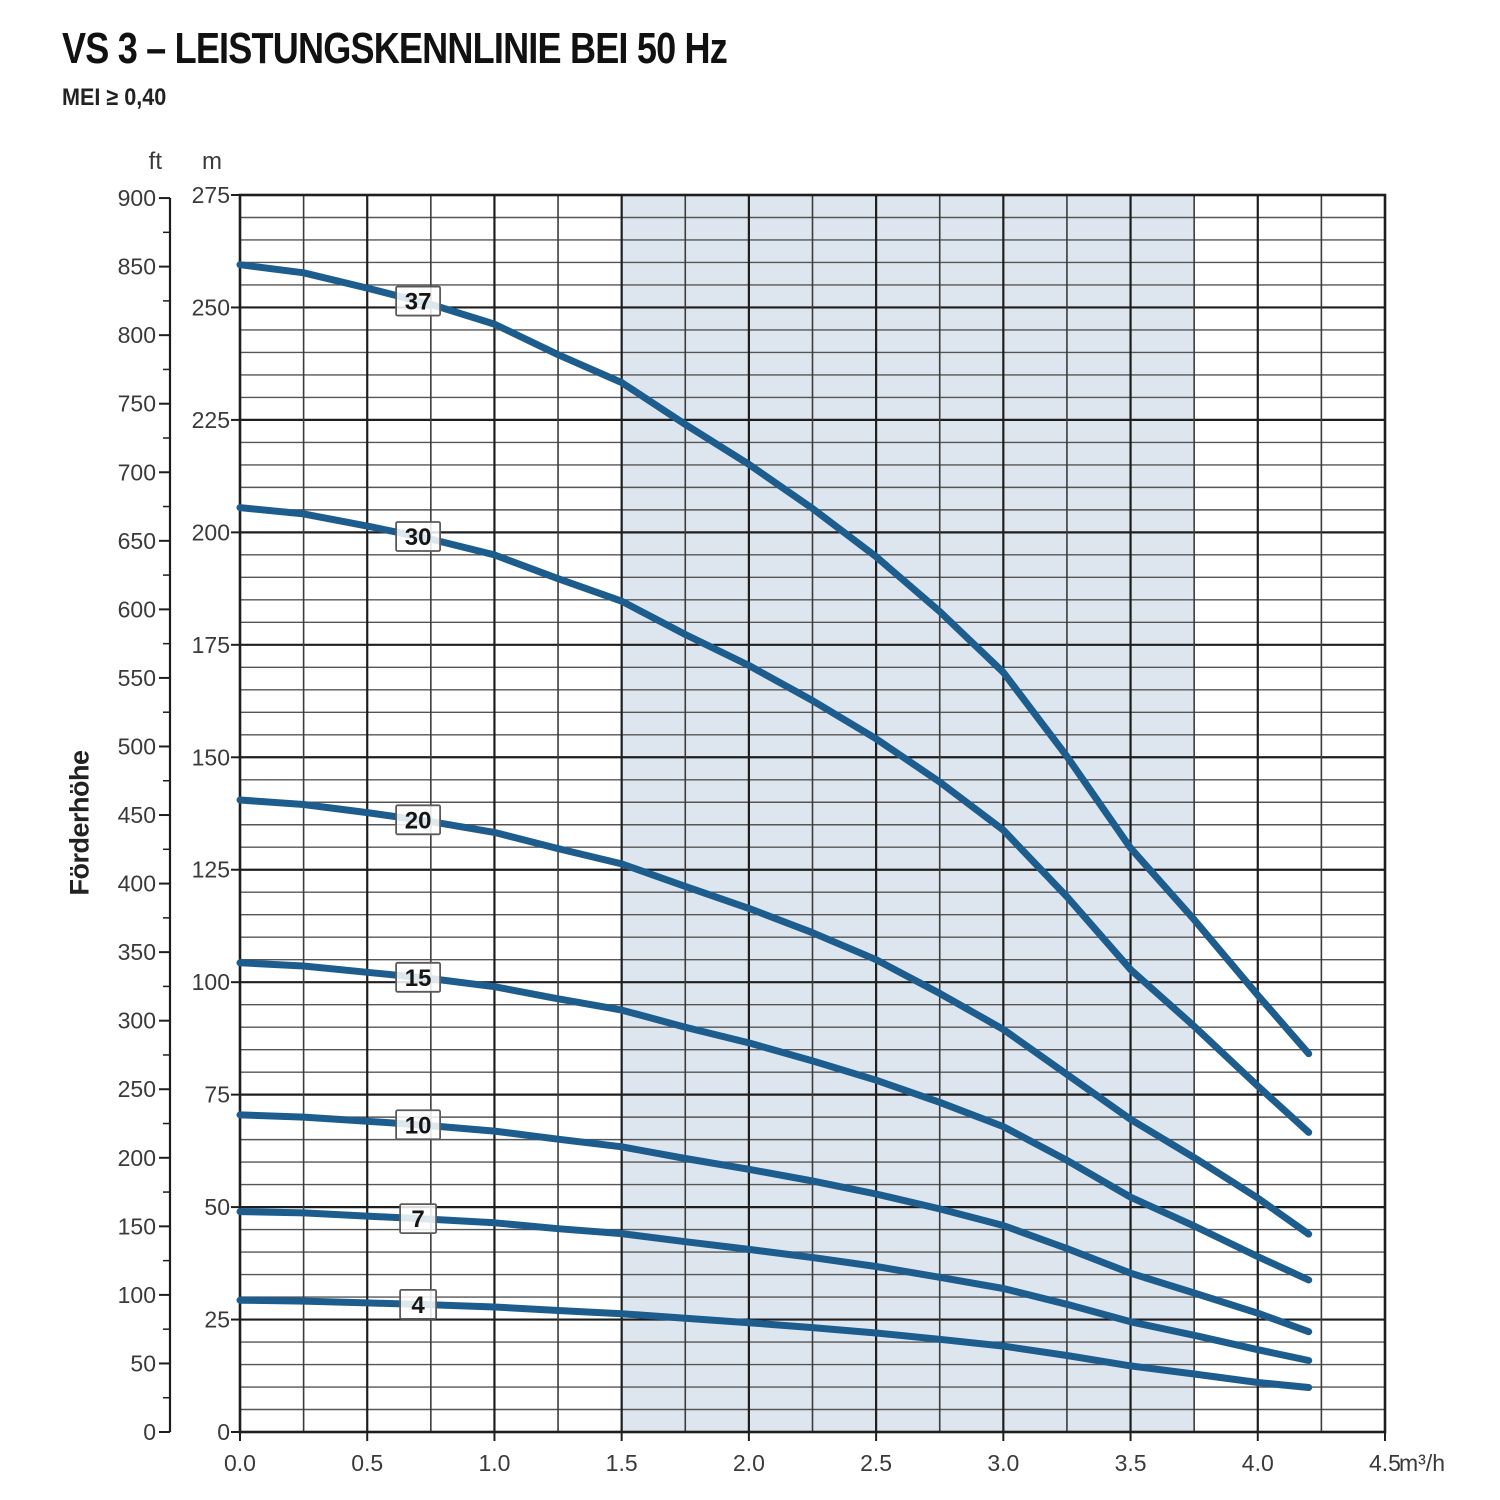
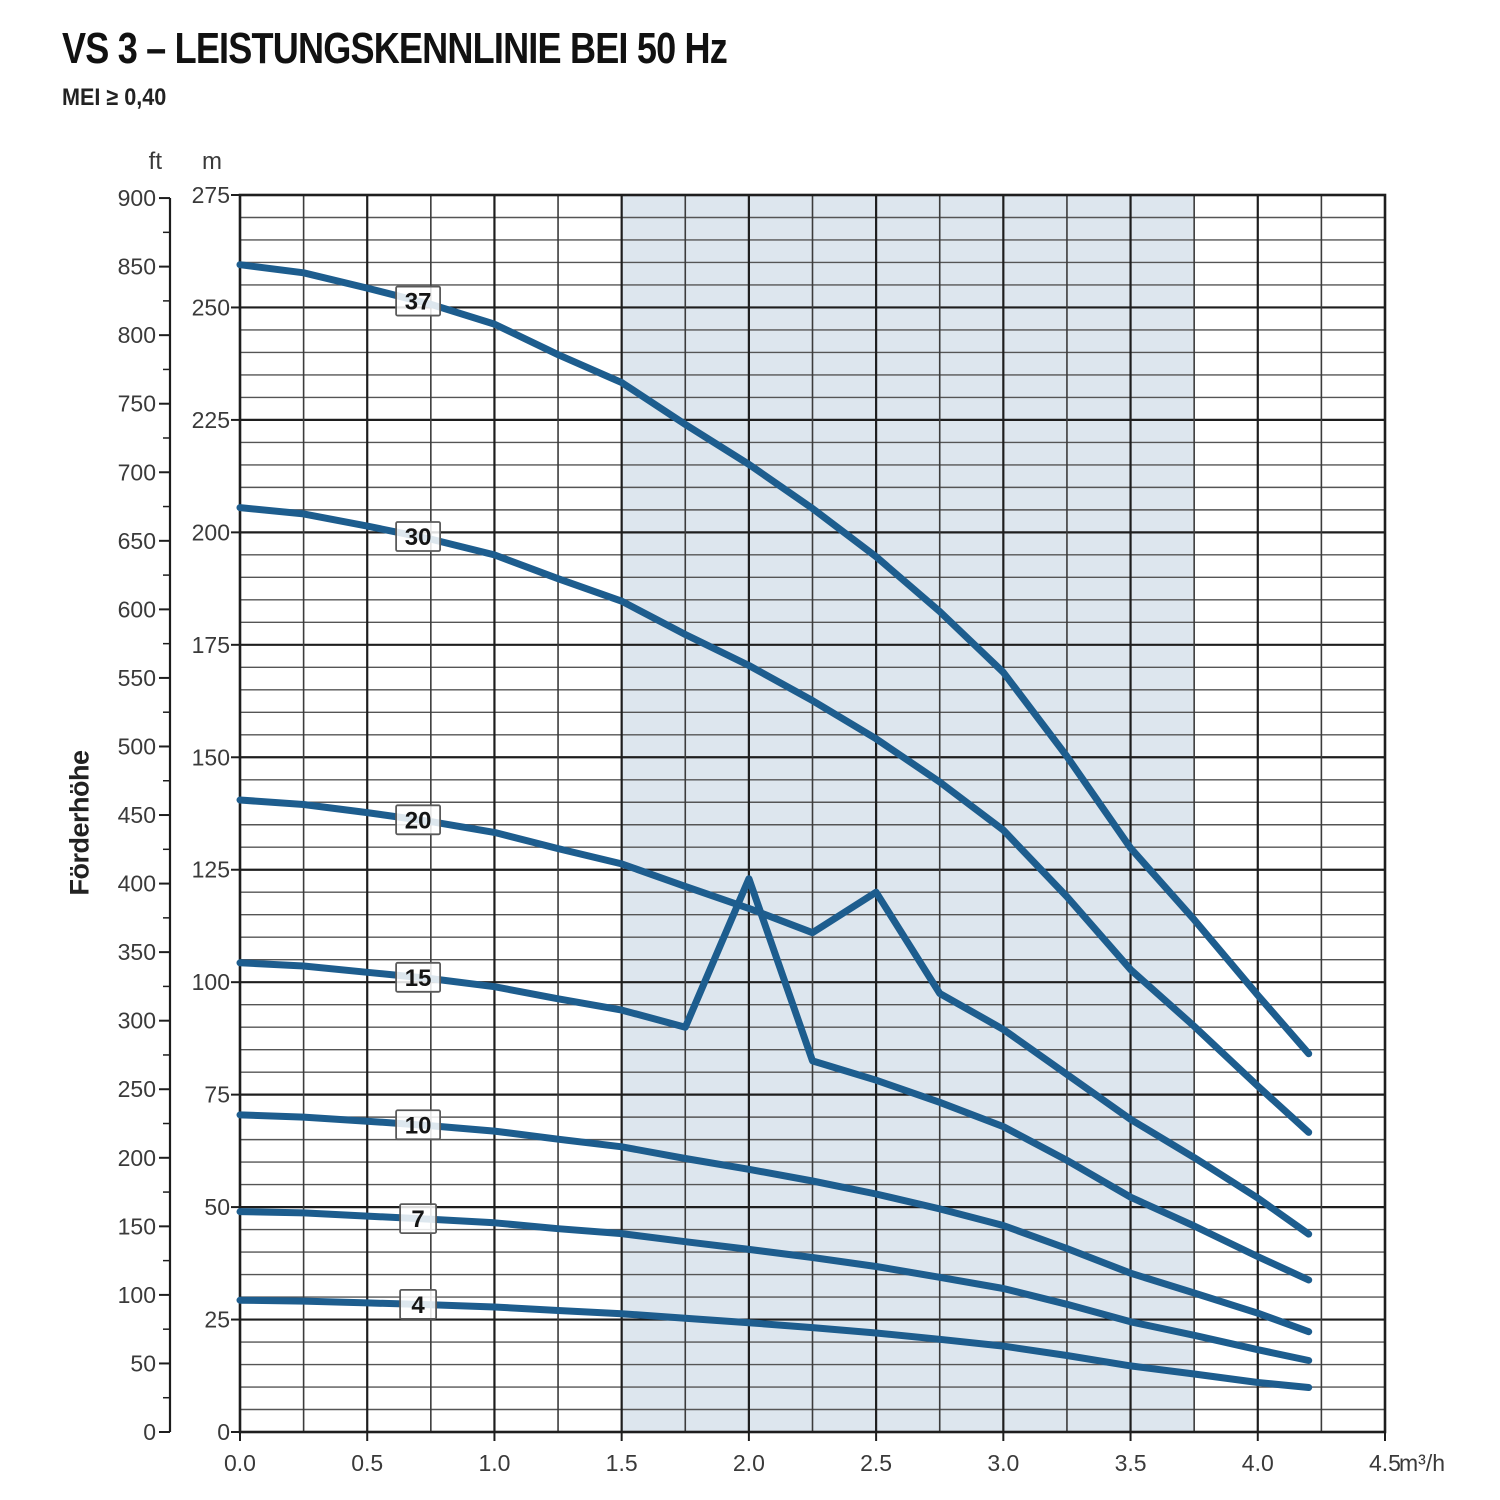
15/2.0: 86 -> 123
20/2.5: 105 -> 120
